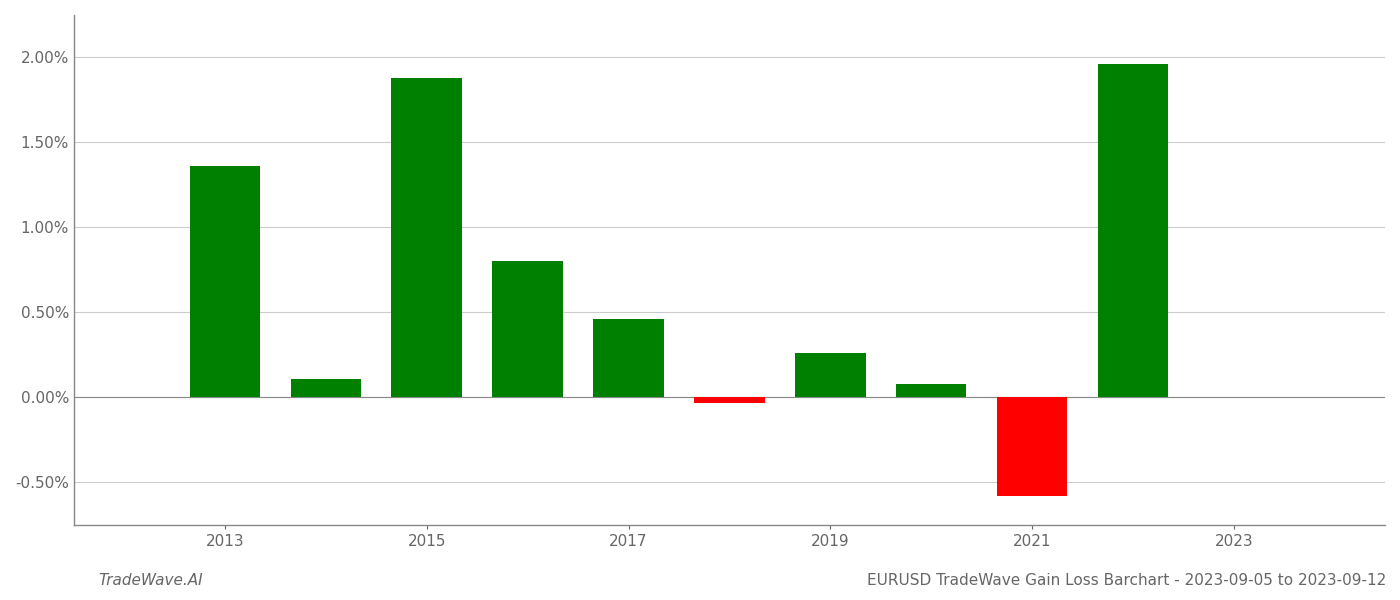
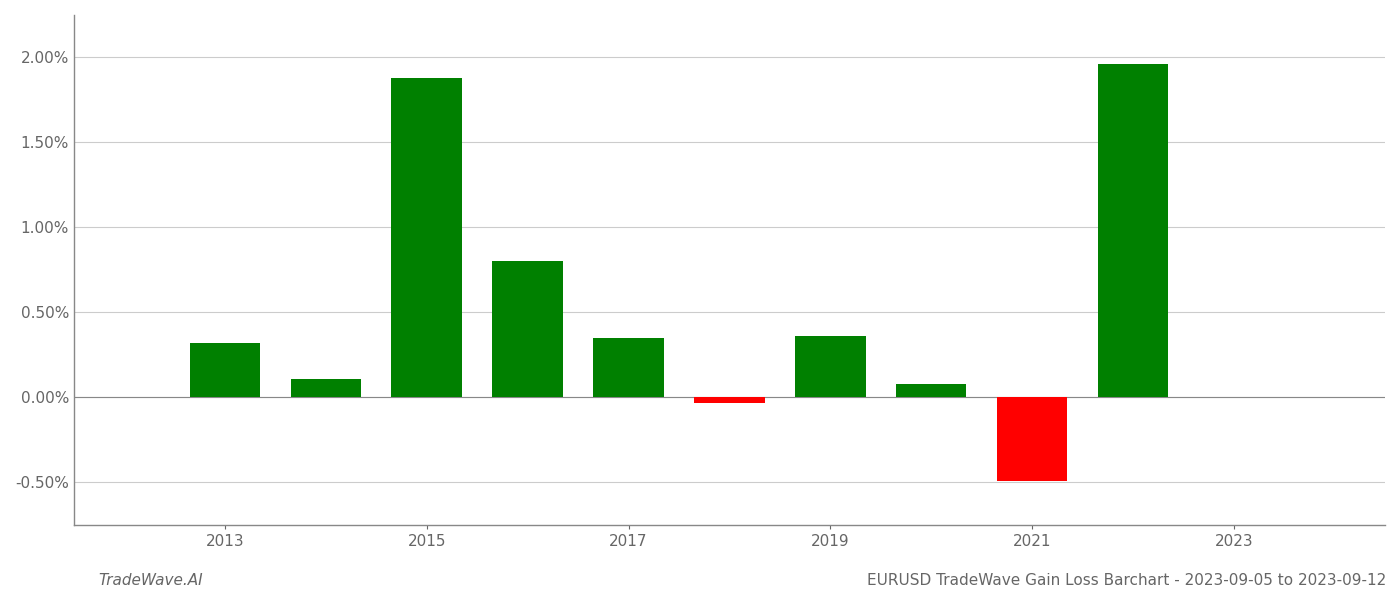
2013: 1.36% -> 0.32%
2017: 0.46% -> 0.35%
2019: 0.26% -> 0.36%
2021: -0.58% -> -0.49%
